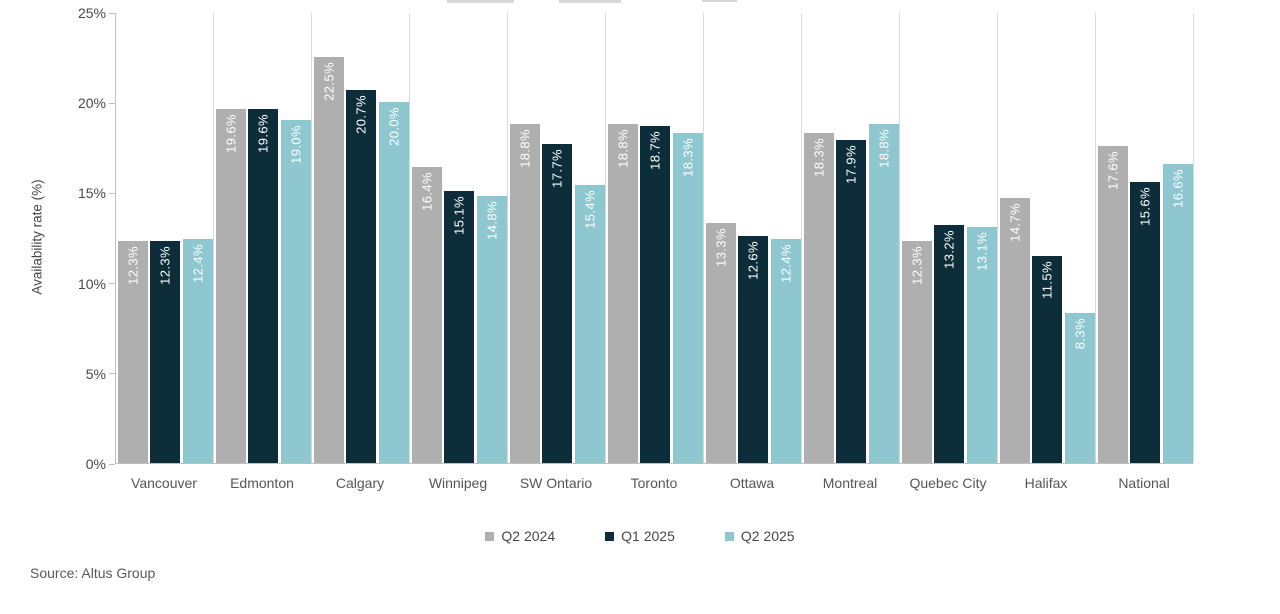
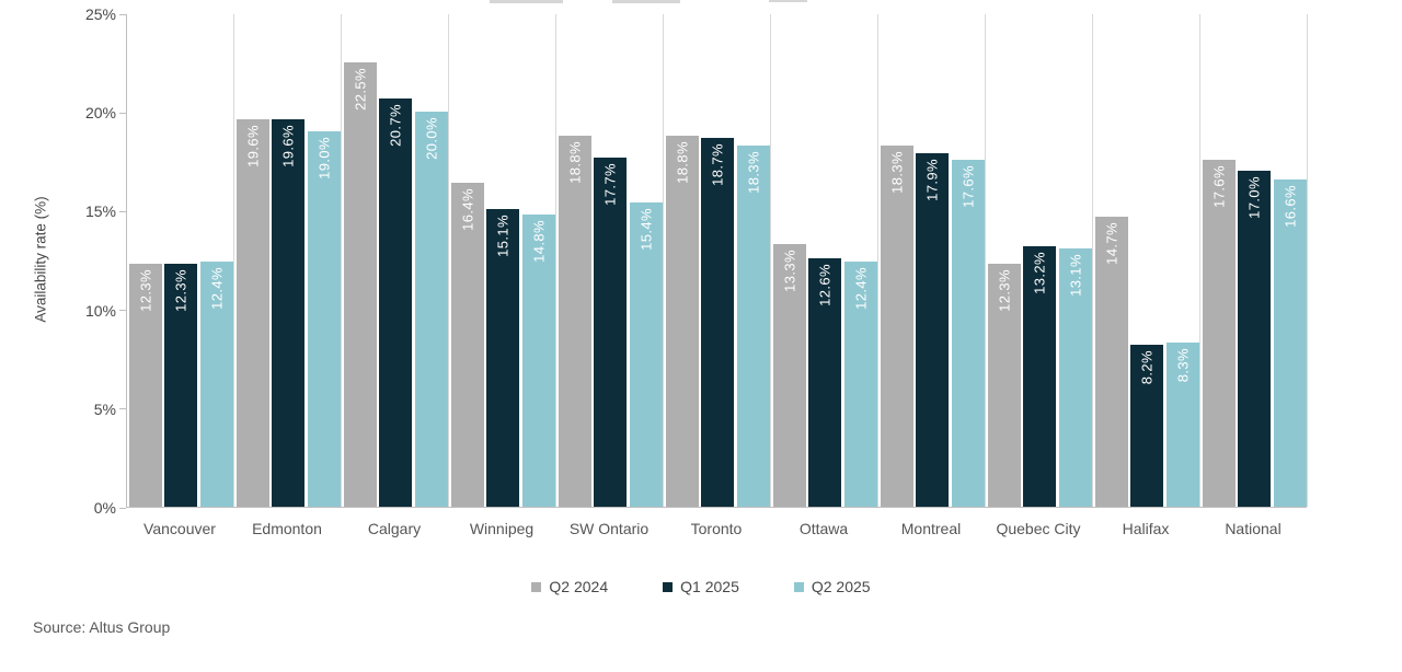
Q2 2025/Montreal: 18.8% -> 17.6%
Q1 2025/Halifax: 11.5% -> 8.2%
Q1 2025/National: 15.6% -> 17.0%
